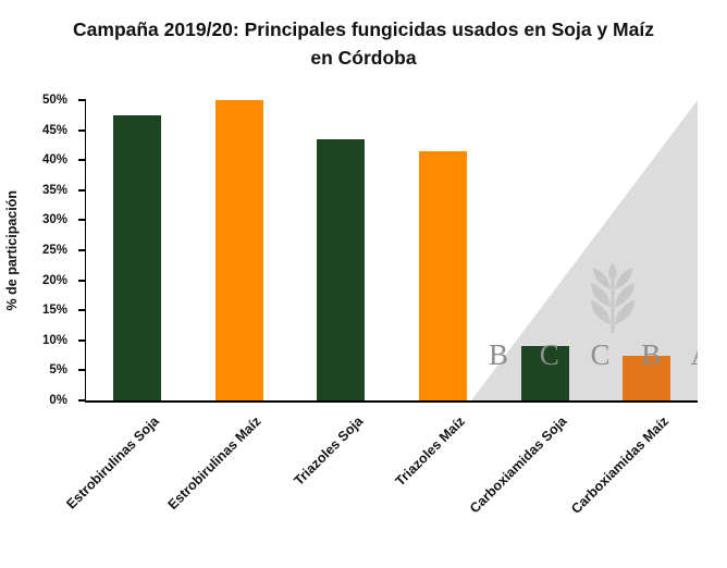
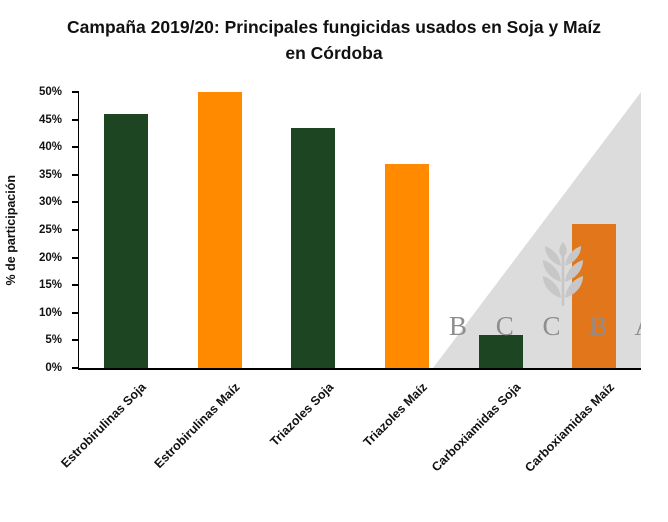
Estrobirulinas Soja: 48% -> 46%
Triazoles Maíz: 42% -> 37%
Carboxiamidas Soja: 9% -> 6%
Carboxiamidas Maíz: 8% -> 26%
